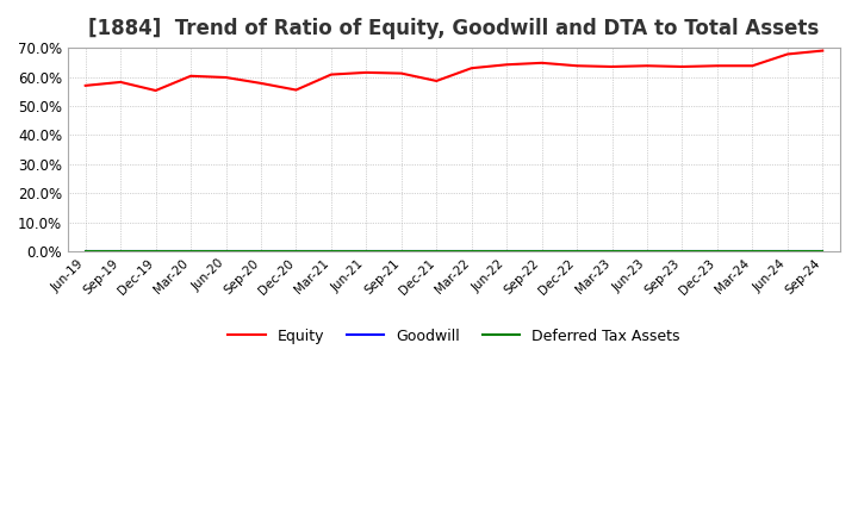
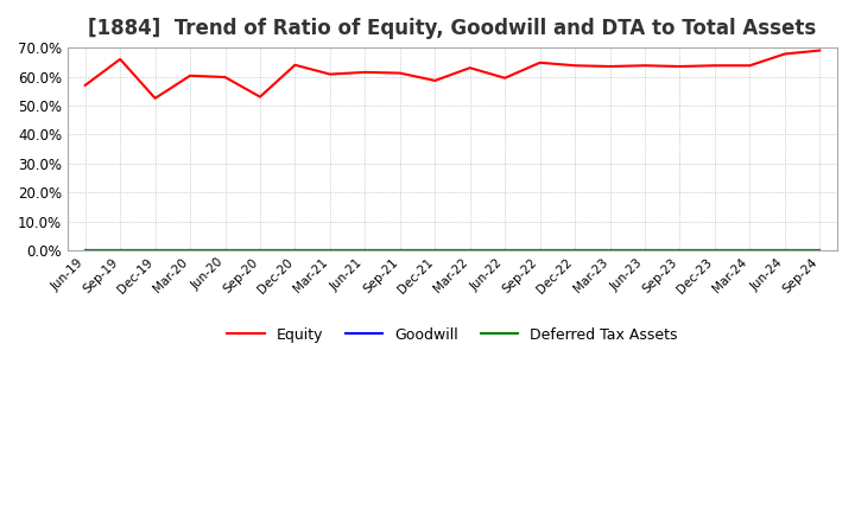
Equity/Sep-19: 58.2% -> 66.0%
Equity/Dec-19: 55.3% -> 52.5%
Equity/Sep-20: 57.8% -> 53.0%
Equity/Dec-20: 55.5% -> 64.0%
Equity/Jun-22: 64.2% -> 59.5%
